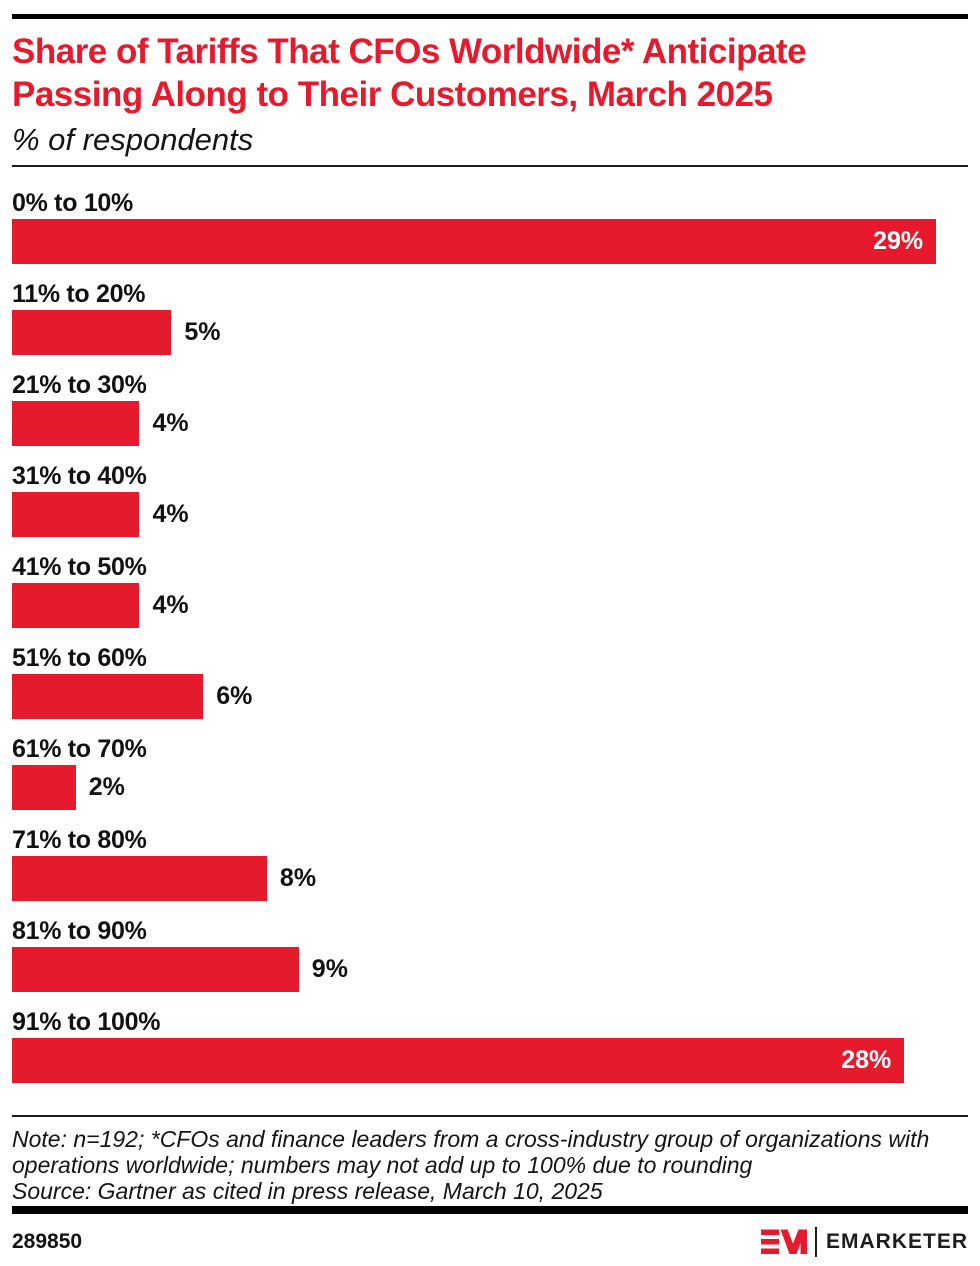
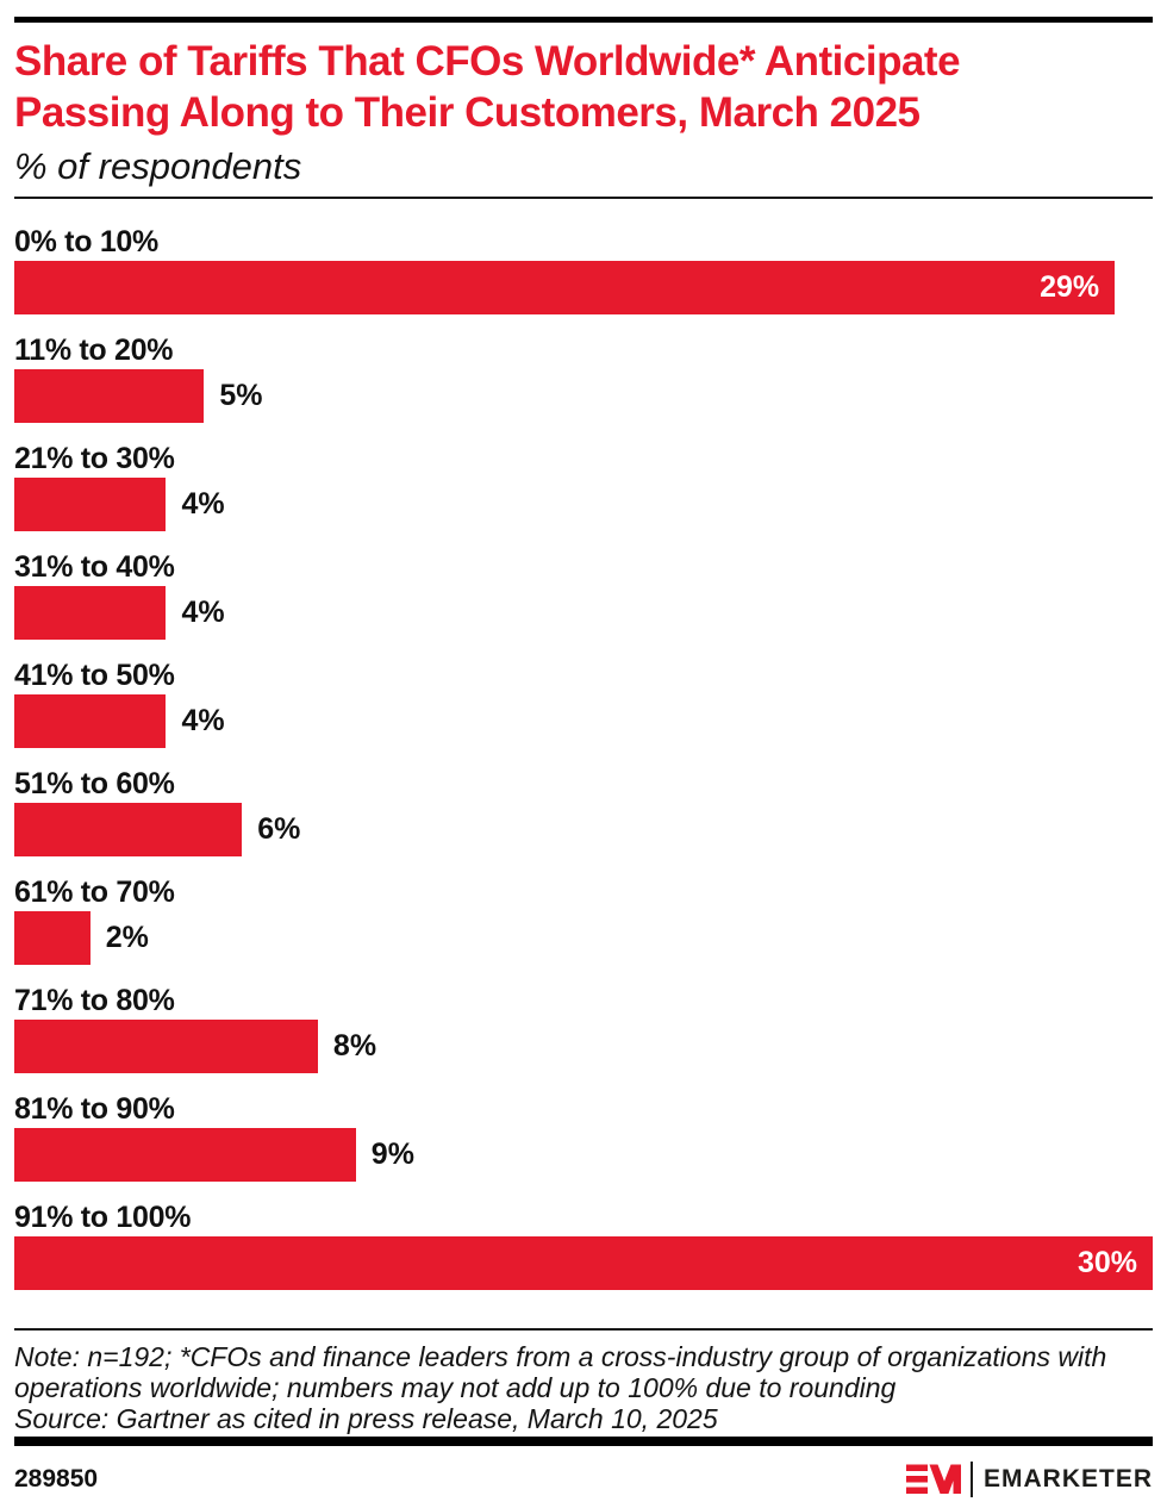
91% to 100%: 28% -> 30%
